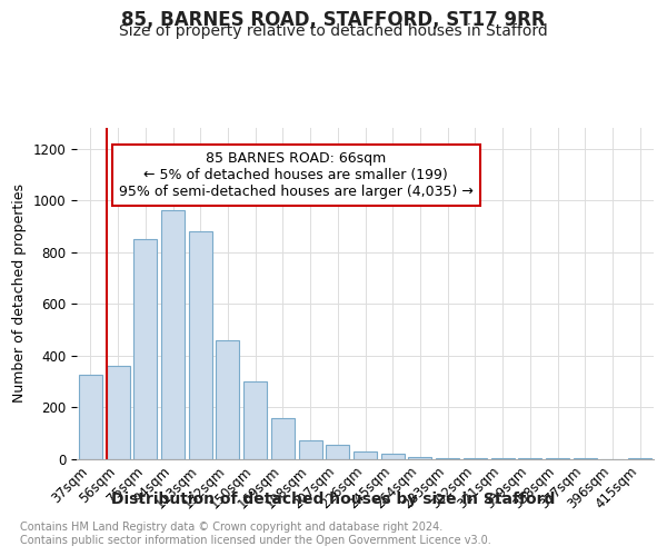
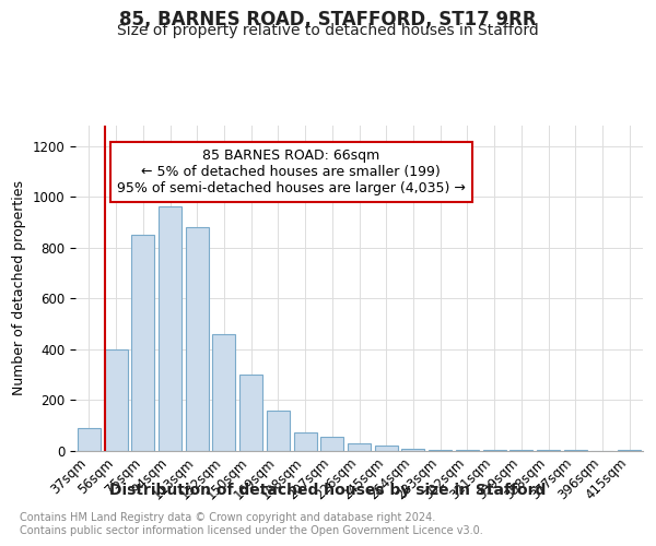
37sqm: 325 -> 90
56sqm: 360 -> 400
